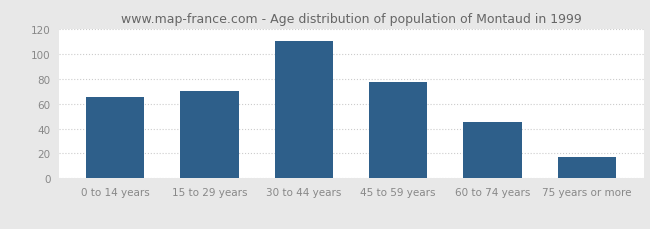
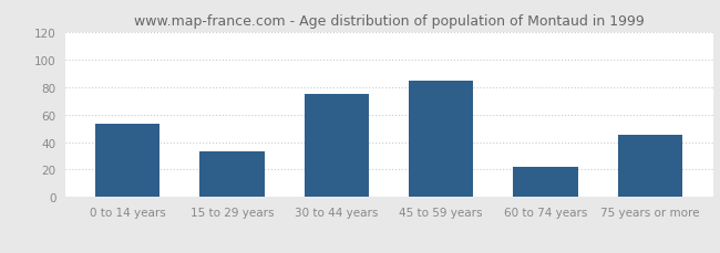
0 to 14 years: 65 -> 53
15 to 29 years: 70 -> 33
30 to 44 years: 110 -> 75
45 to 59 years: 77 -> 85
60 to 74 years: 45 -> 22
75 years or more: 17 -> 45
